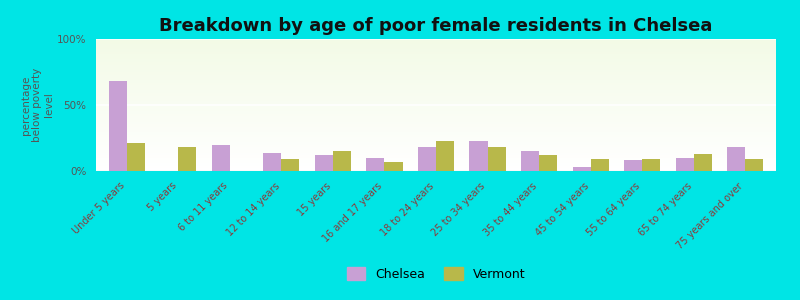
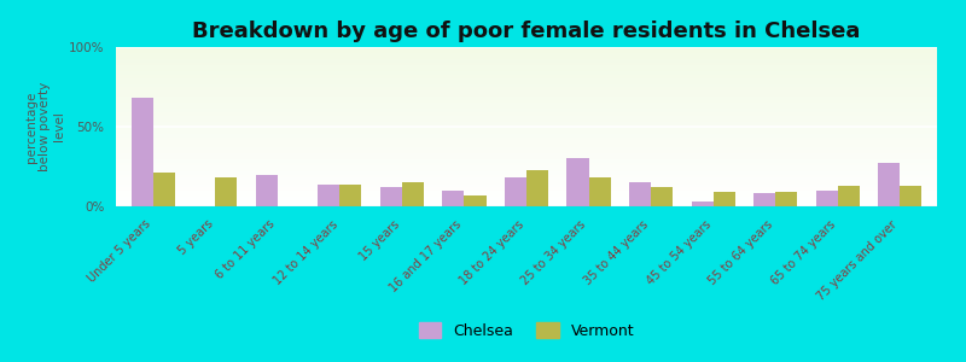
Vermont/12 to 14 years: 9% -> 14%
Chelsea/25 to 34 years: 23% -> 30%
Chelsea/75 years and over: 18% -> 27%
Vermont/75 years and over: 9% -> 13%
